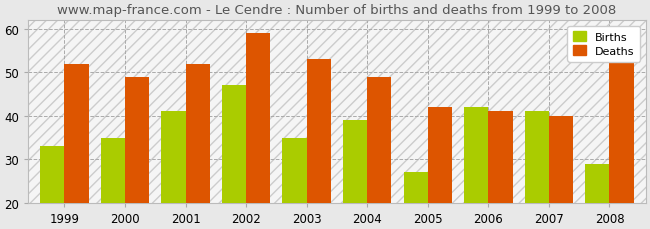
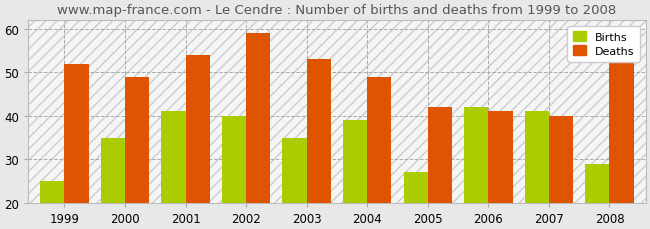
Births/1999: 33 -> 25
Deaths/2001: 52 -> 54
Births/2002: 47 -> 40
